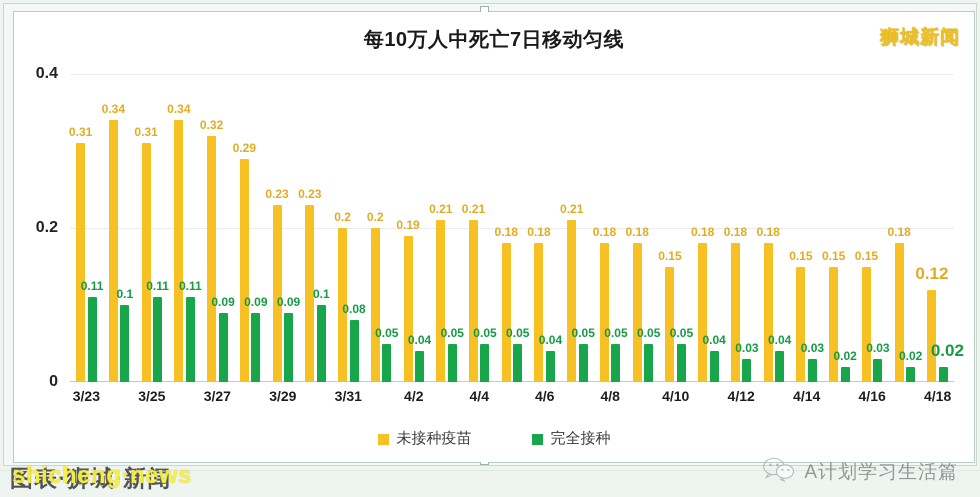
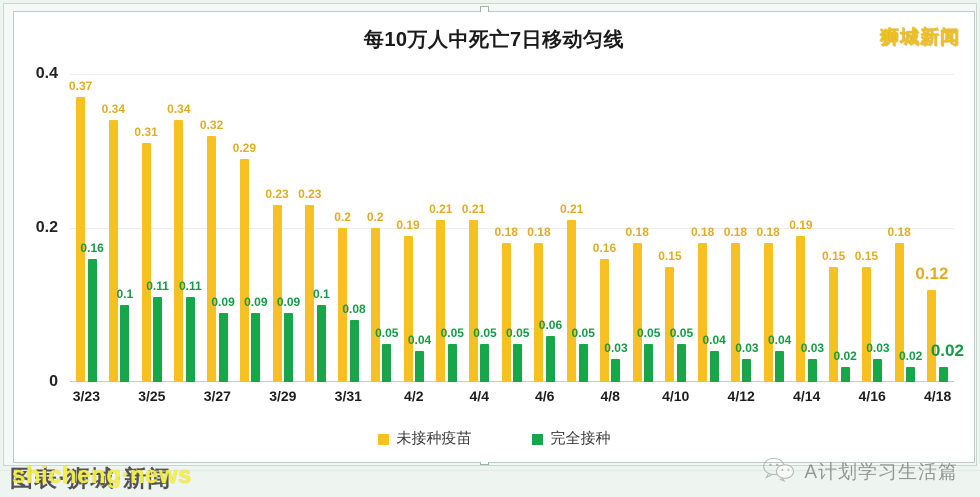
未接种疫苗/3/23: 0.31 -> 0.37
完全接种/3/23: 0.11 -> 0.16
完全接种/4/6: 0.04 -> 0.06
未接种疫苗/4/8: 0.18 -> 0.16
完全接种/4/8: 0.05 -> 0.03
未接种疫苗/4/14: 0.15 -> 0.19
